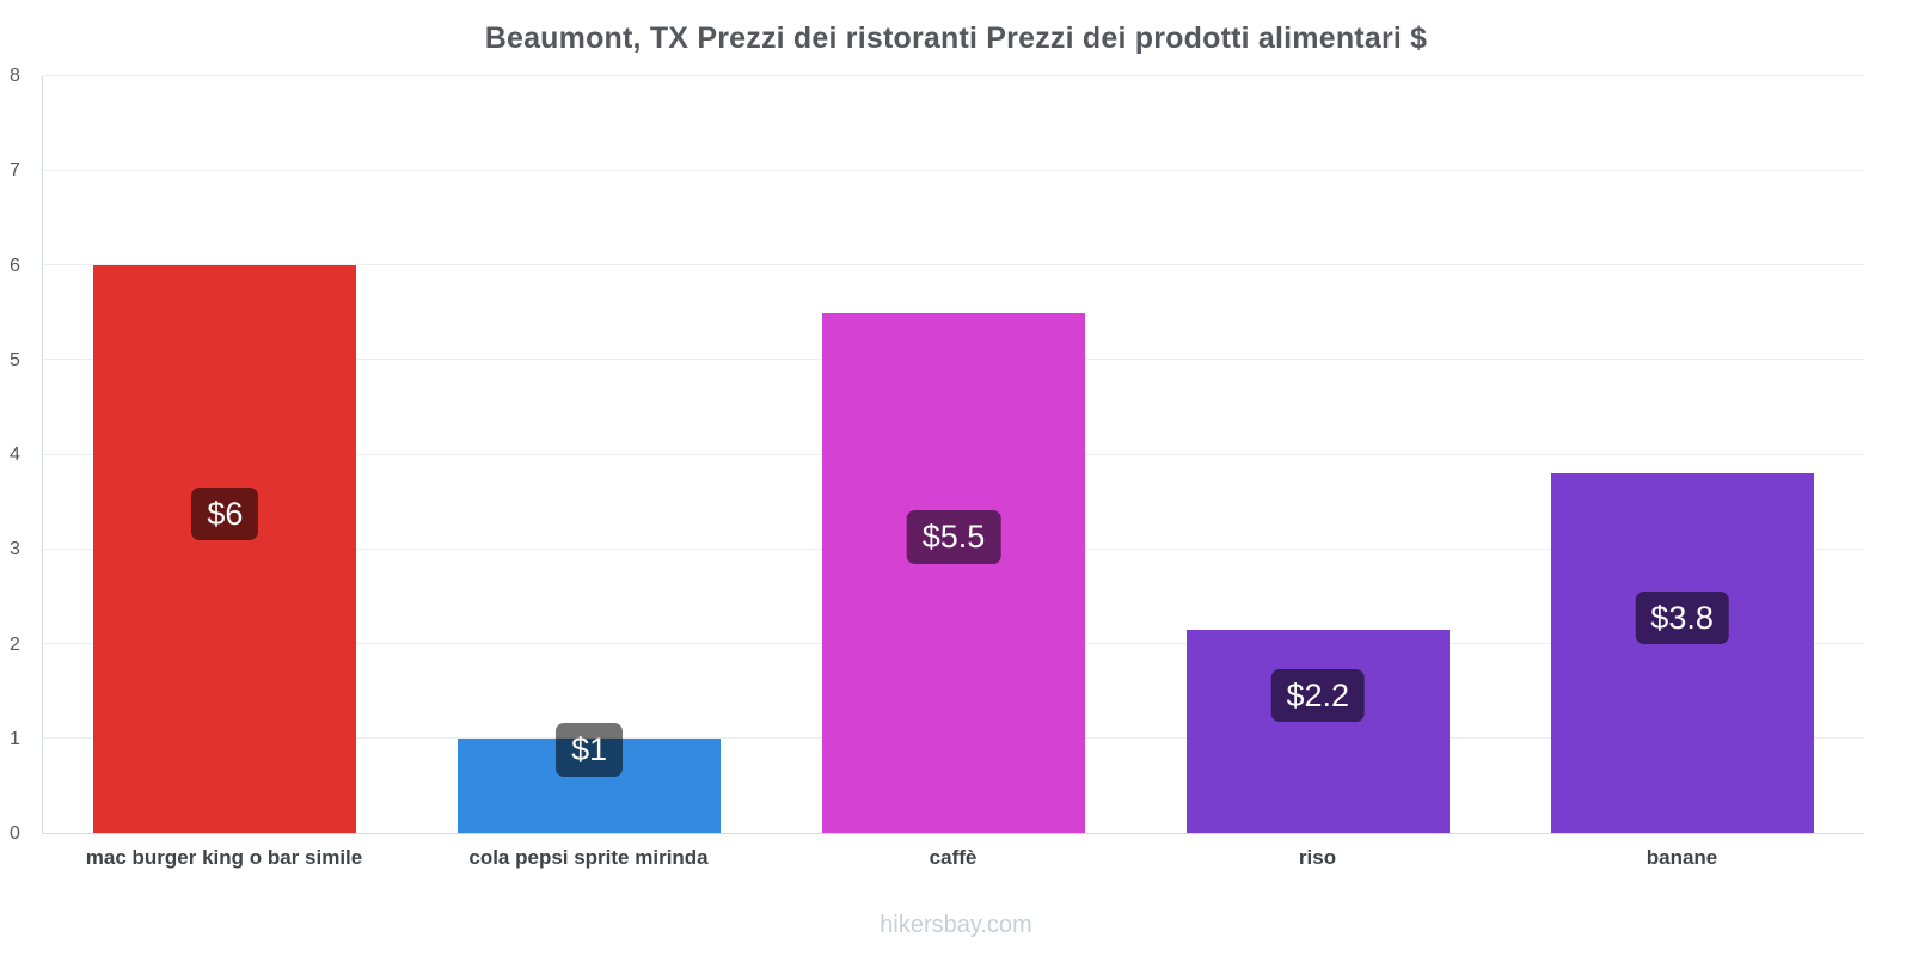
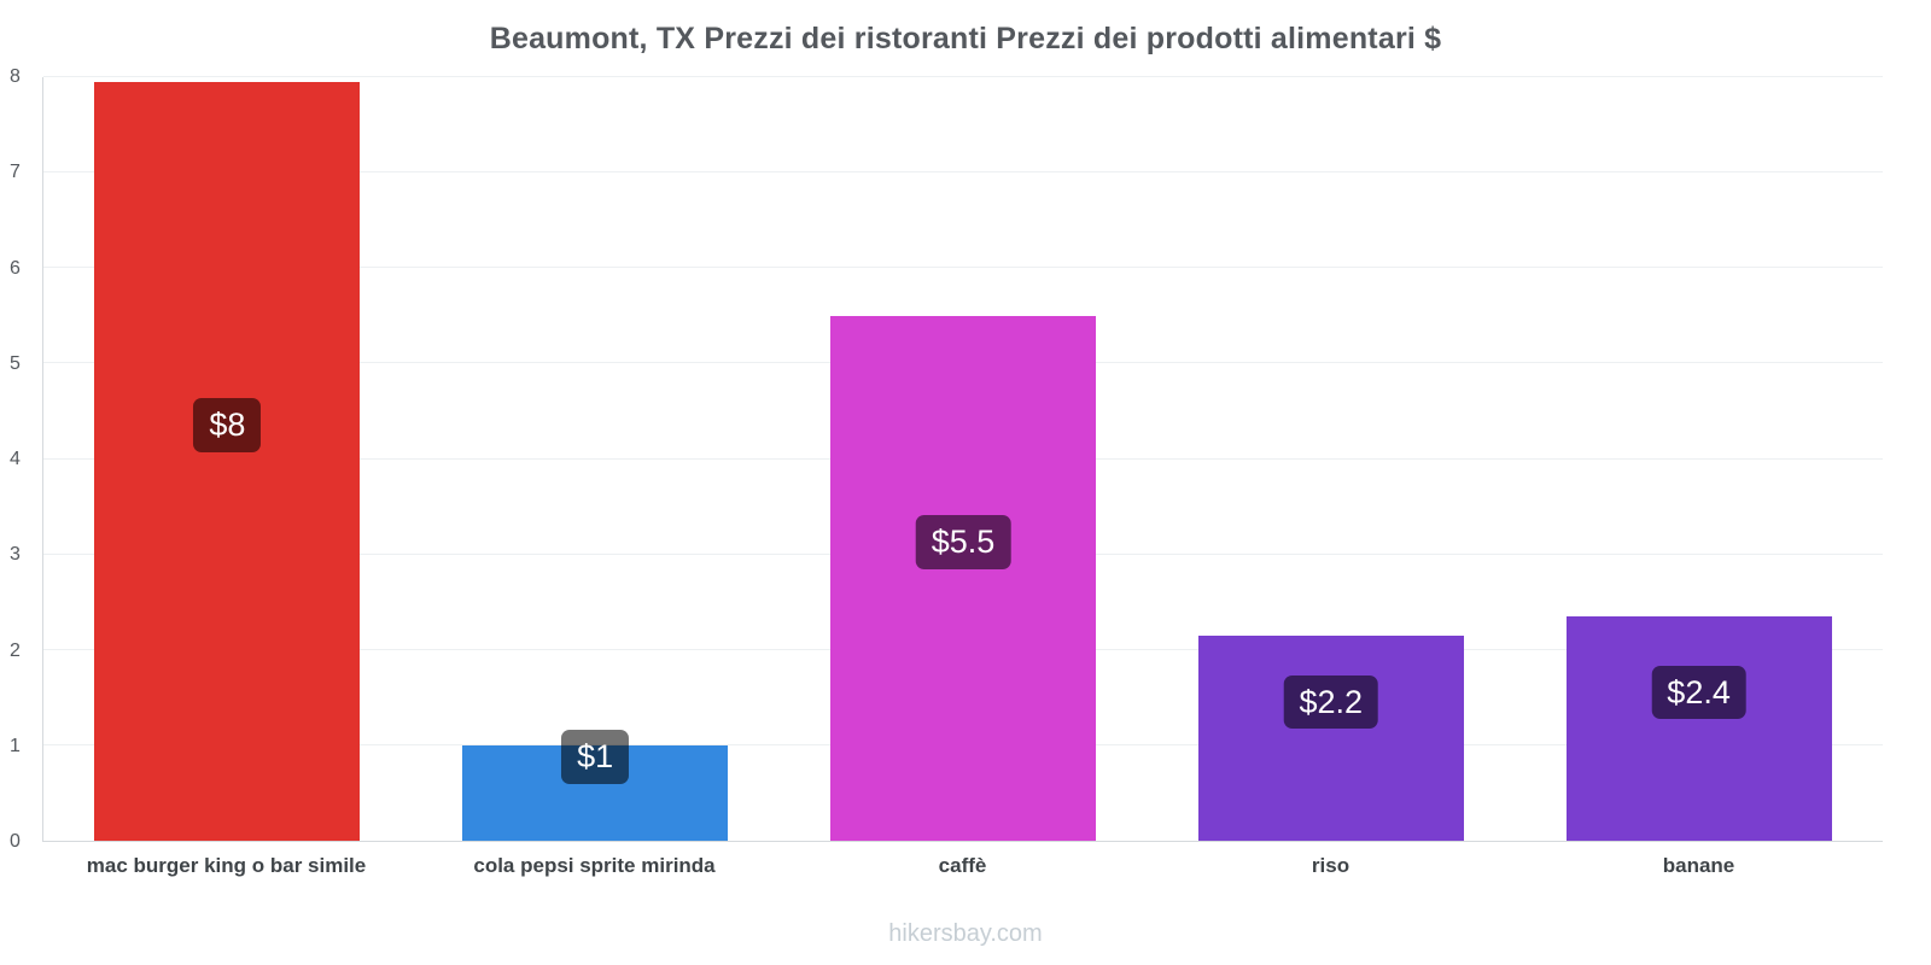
mac burger king o bar simile: $6 -> $8
banane: $3.8 -> $2.4
